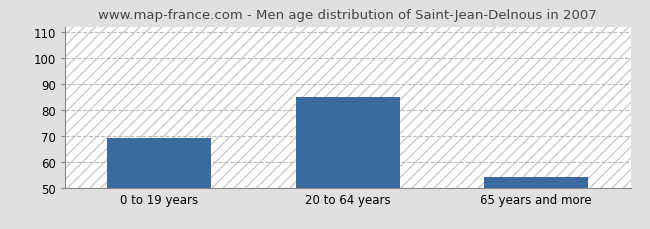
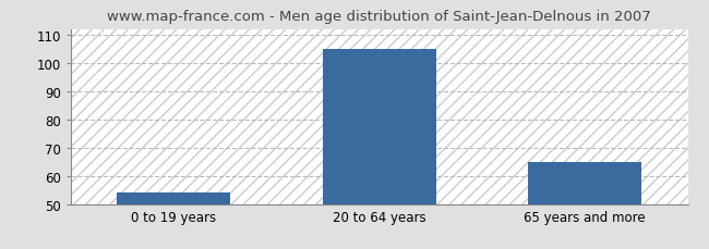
0 to 19 years: 69 -> 54
20 to 64 years: 85 -> 105
65 years and more: 54 -> 65
